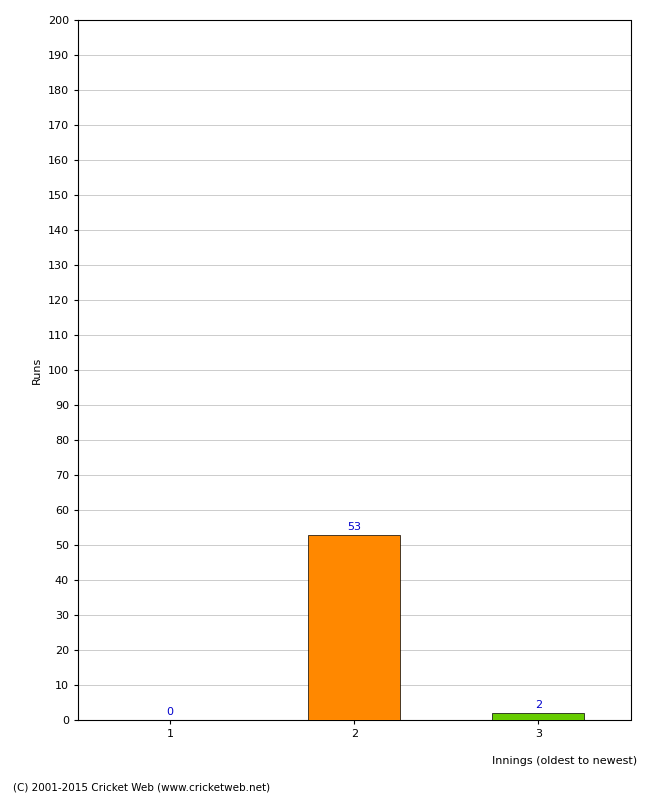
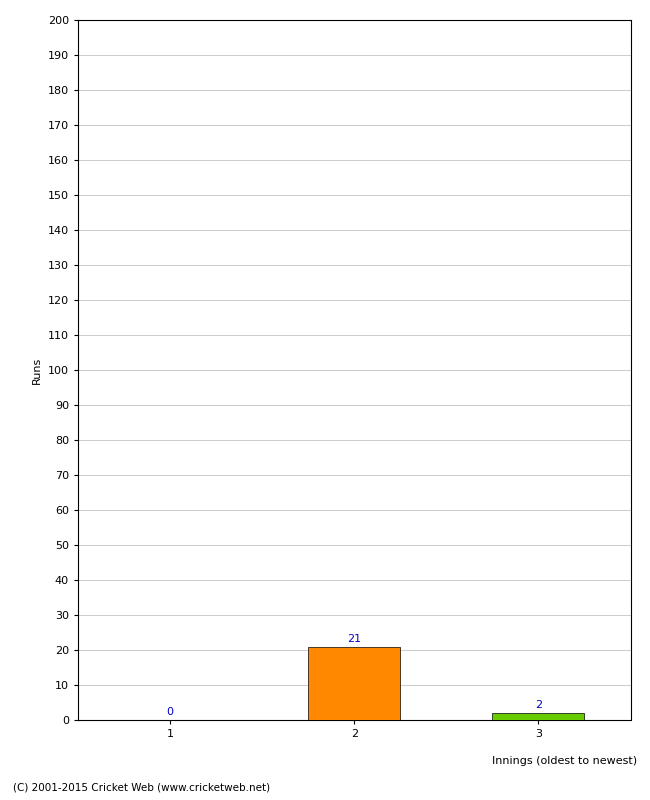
2: 53 -> 21
